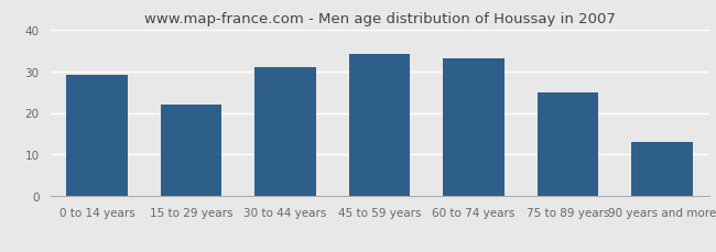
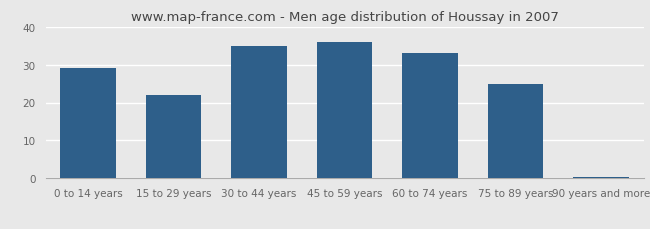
30 to 44 years: 31.0 -> 35.0
45 to 59 years: 34.0 -> 36.0
90 years and more: 13.0 -> 0.5
